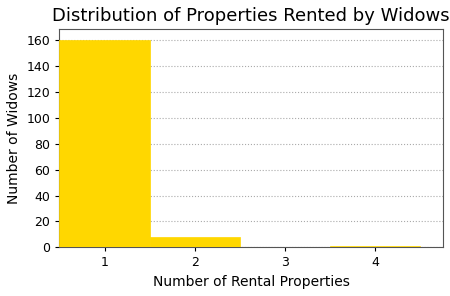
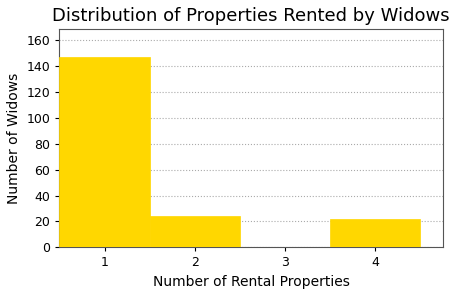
1: 160 -> 147
2: 8 -> 24
4: 1 -> 22
